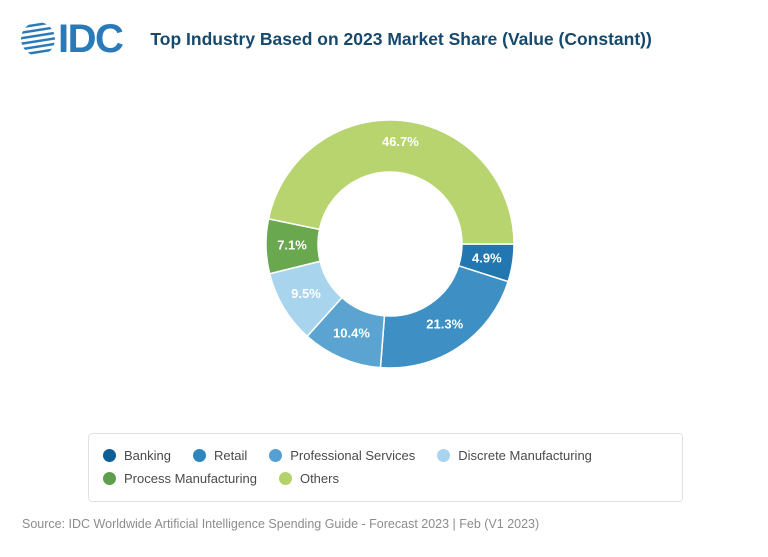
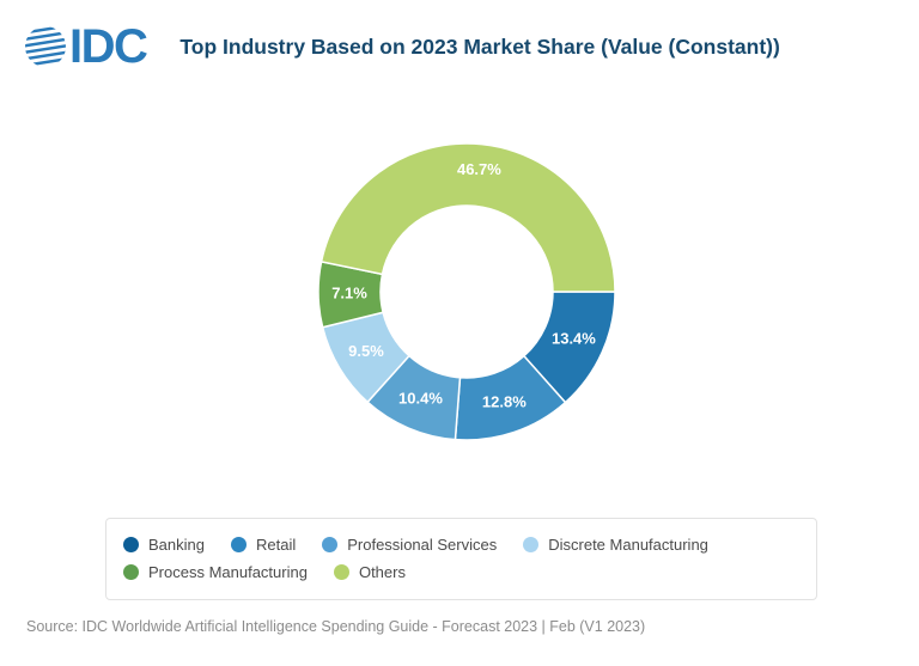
Banking: 4.9% -> 13.4%
Retail: 21.3% -> 12.8%
